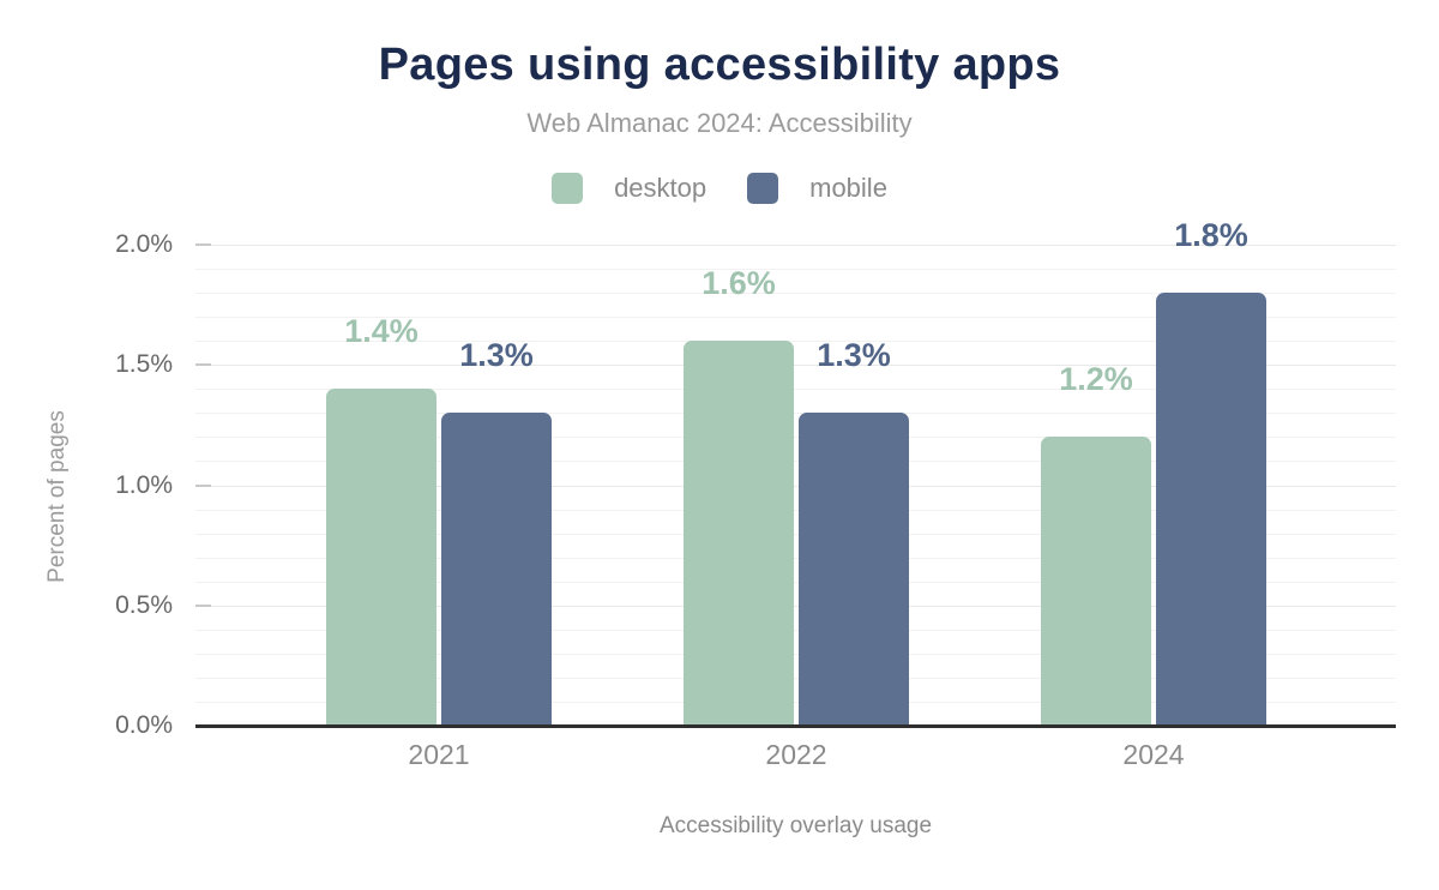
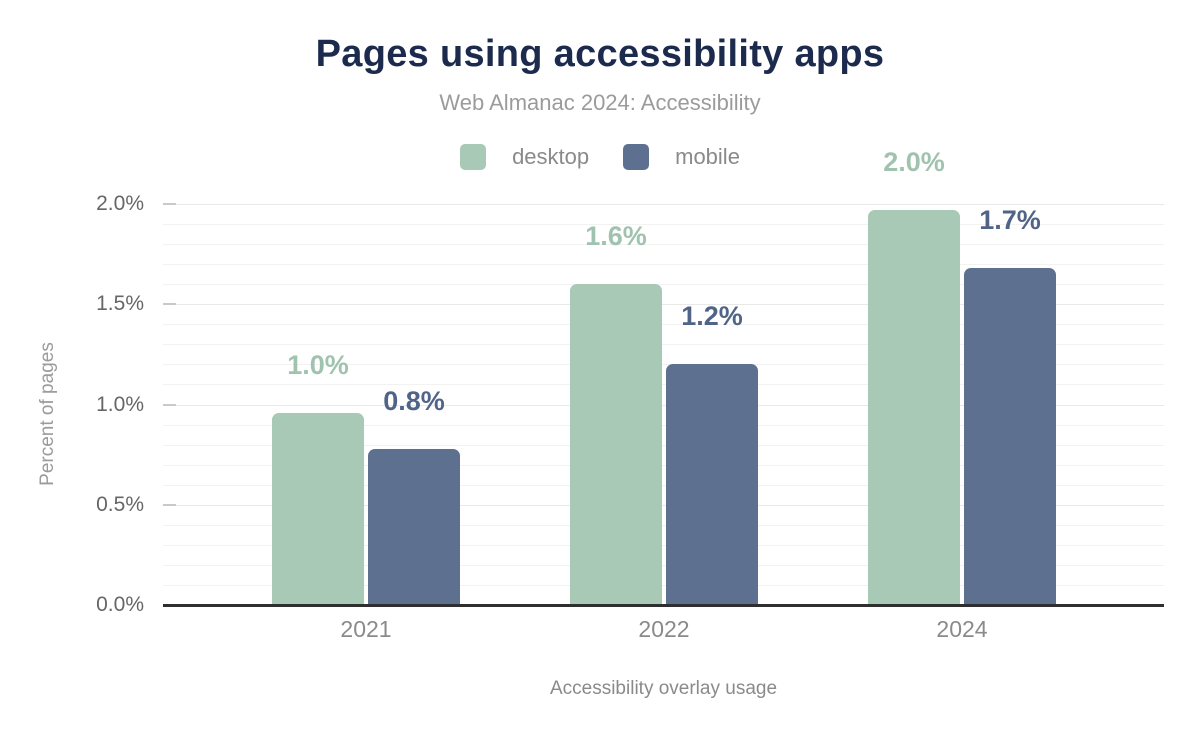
desktop/2021: 1.4% -> 1.0%
mobile/2021: 1.3% -> 0.8%
mobile/2022: 1.3% -> 1.2%
desktop/2024: 1.2% -> 2.0%
mobile/2024: 1.8% -> 1.7%
